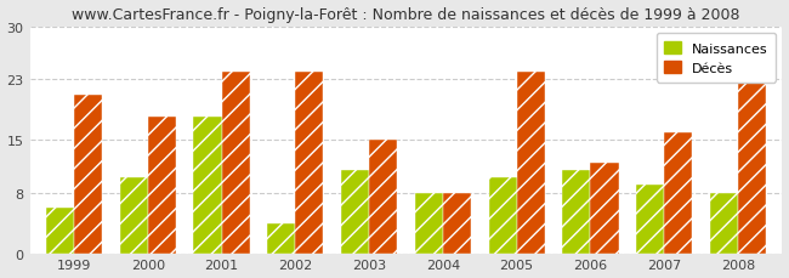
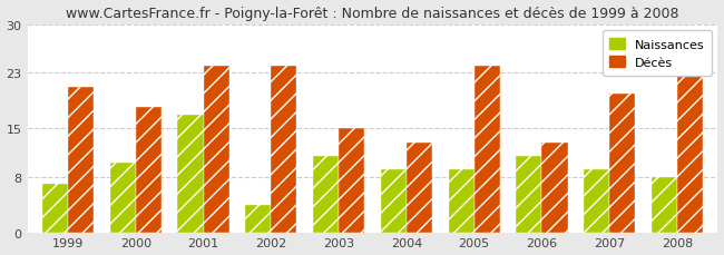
Naissances/1999: 6 -> 7
Naissances/2001: 18 -> 17
Naissances/2004: 8 -> 9
Décès/2004: 8 -> 13
Naissances/2005: 10 -> 9
Décès/2006: 12 -> 13
Décès/2007: 16 -> 20
